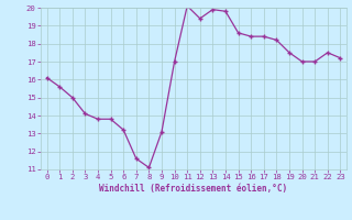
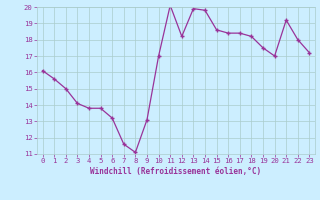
12: 19.4 -> 18.2
21: 17.0 -> 19.2
22: 17.5 -> 18.0
